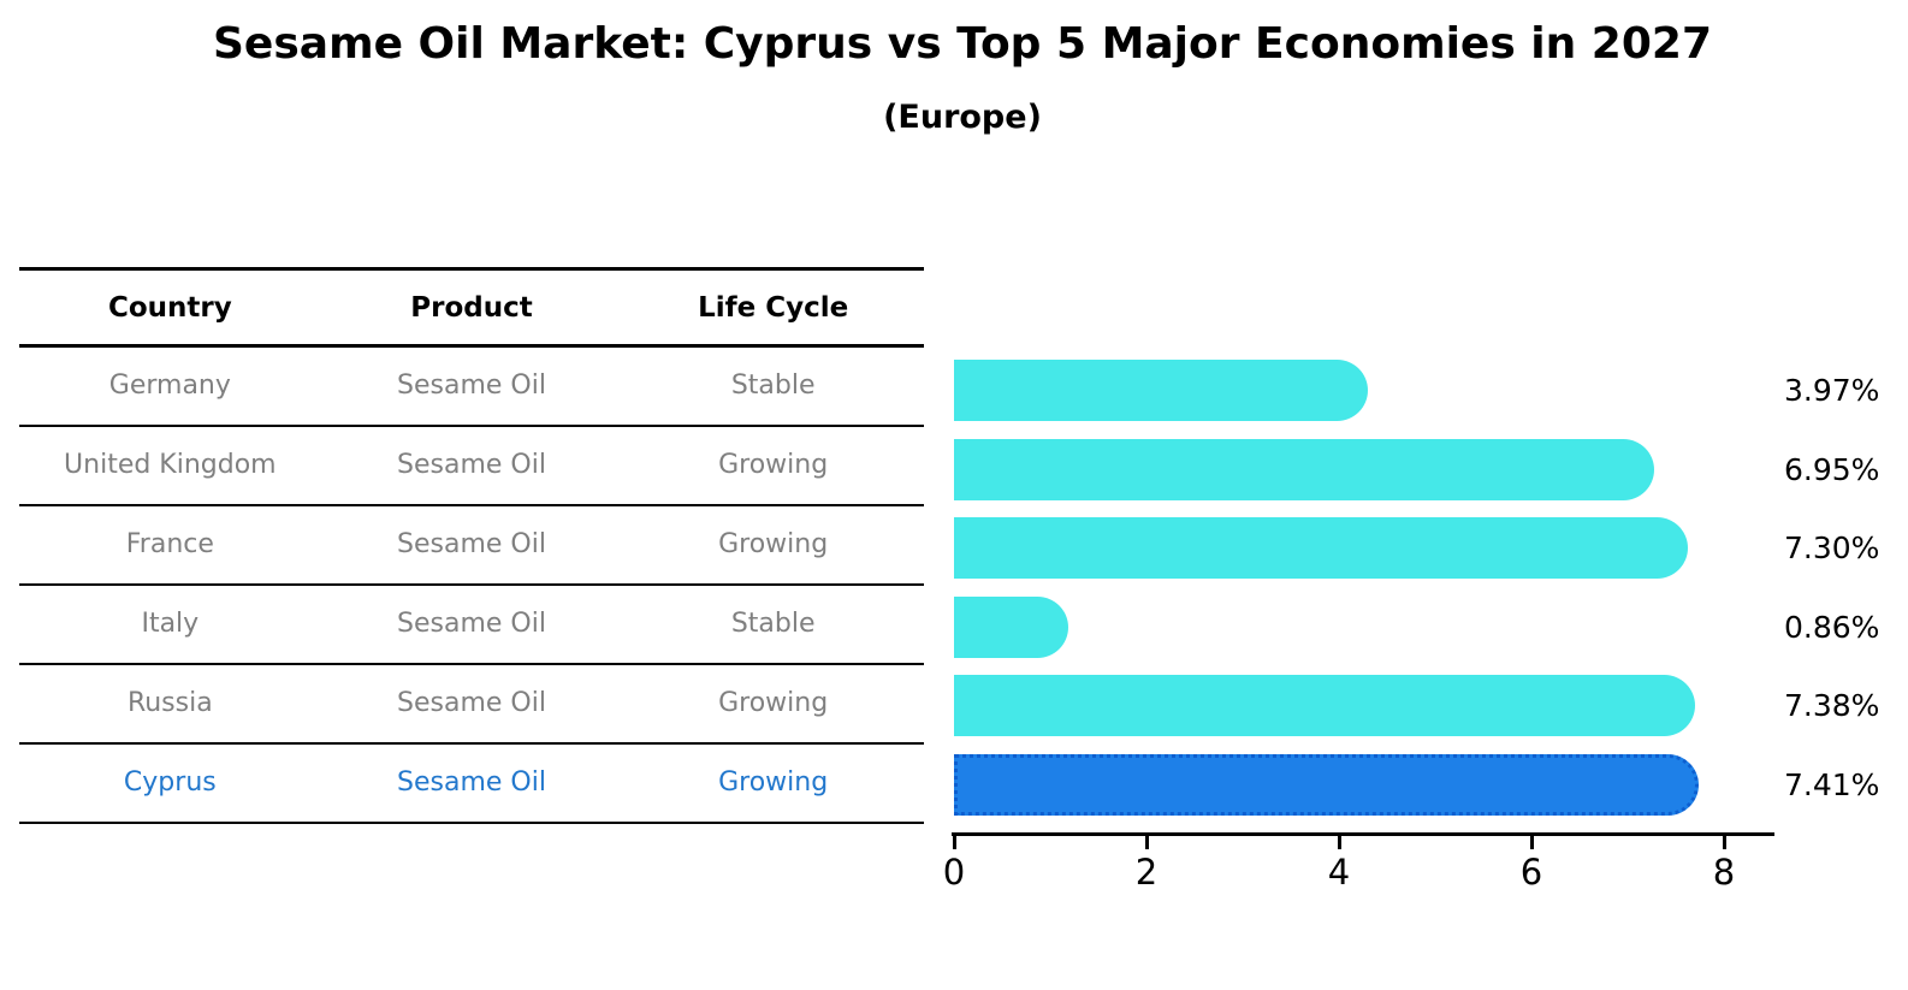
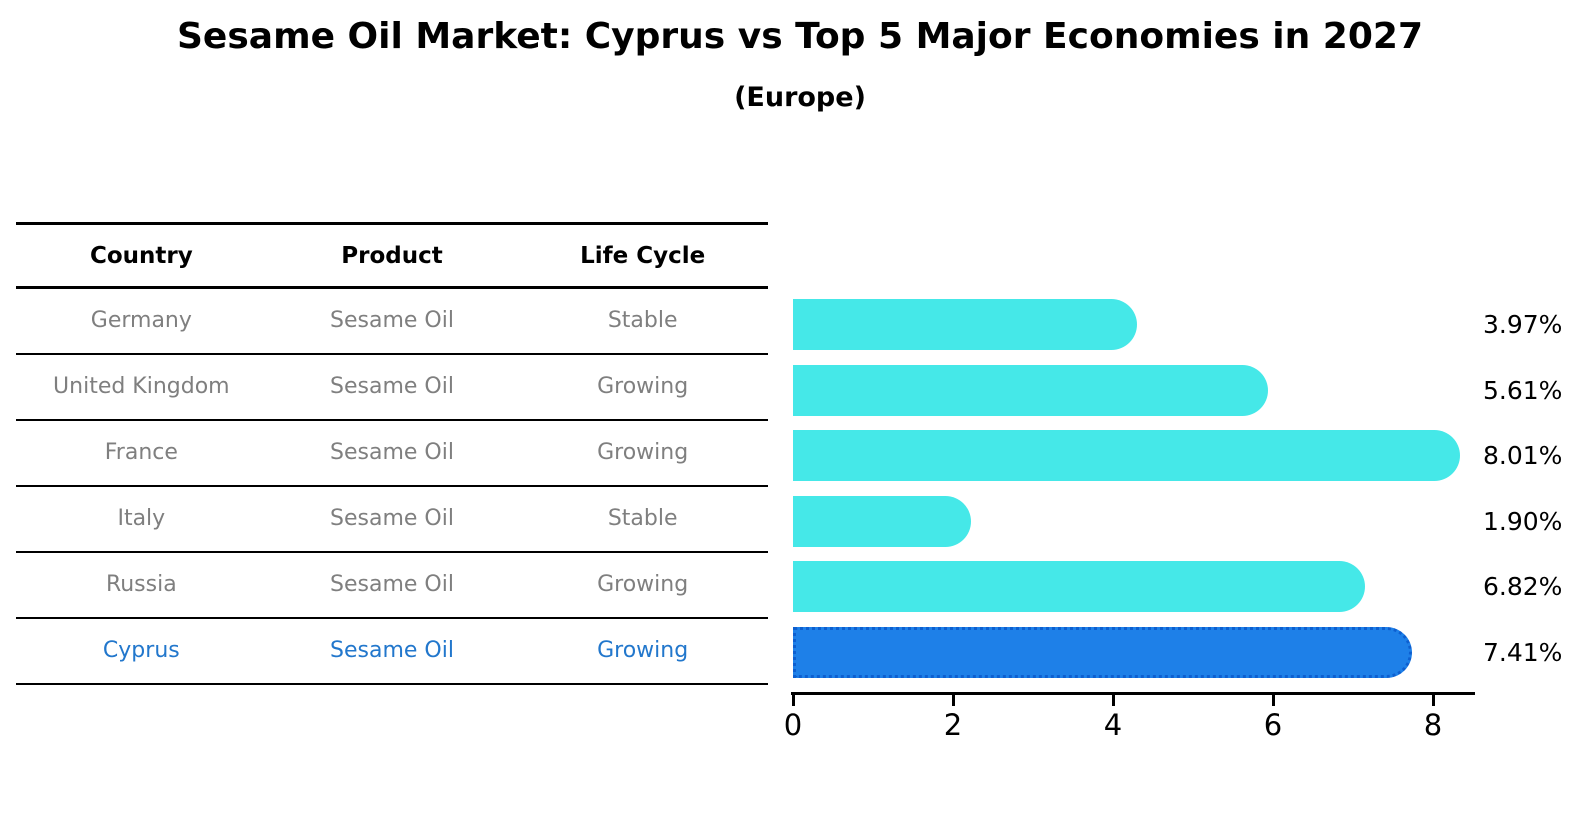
United Kingdom: 6.95% -> 5.61%
France: 7.30% -> 8.01%
Italy: 0.86% -> 1.90%
Russia: 7.38% -> 6.82%
